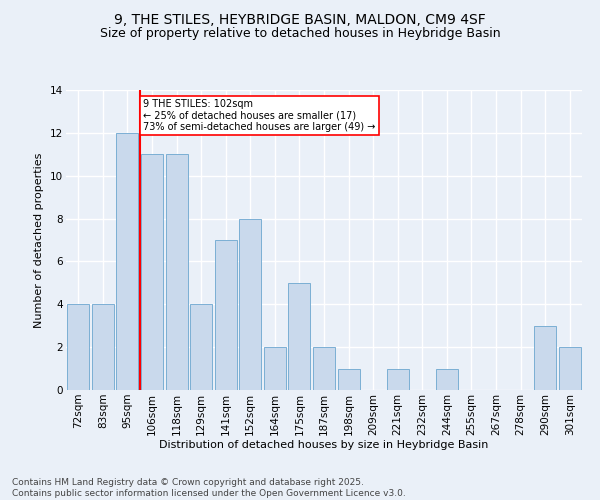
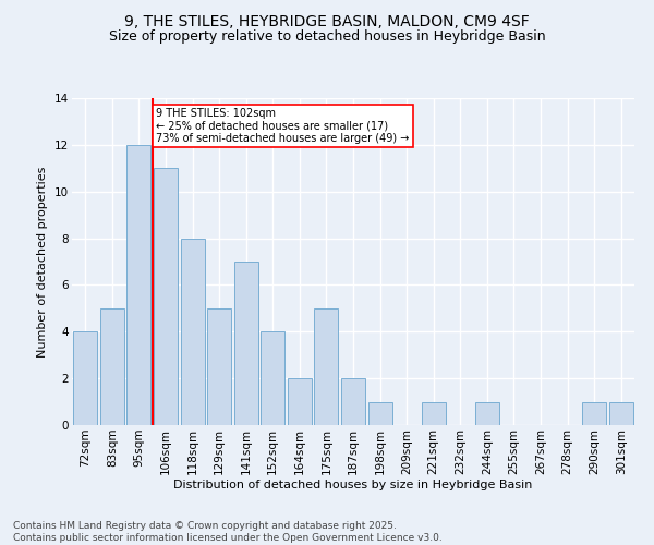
83sqm: 4 -> 5
118sqm: 11 -> 8
129sqm: 4 -> 5
152sqm: 8 -> 4
290sqm: 3 -> 1
301sqm: 2 -> 1
